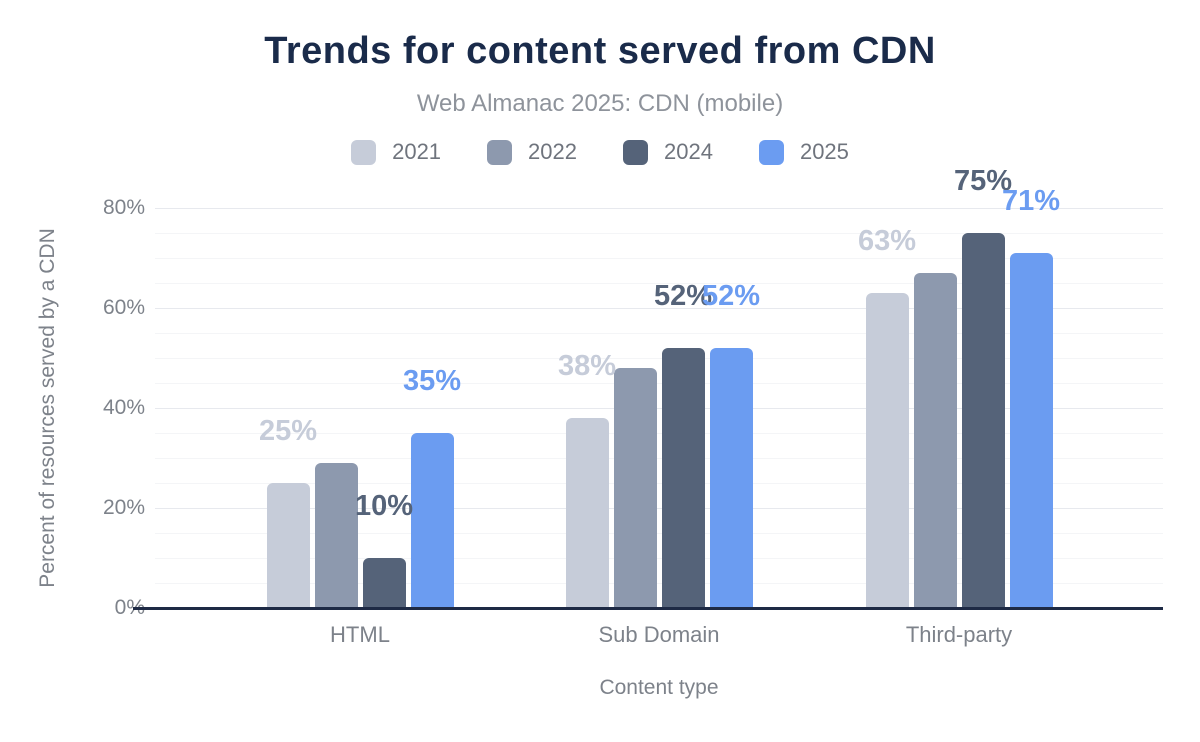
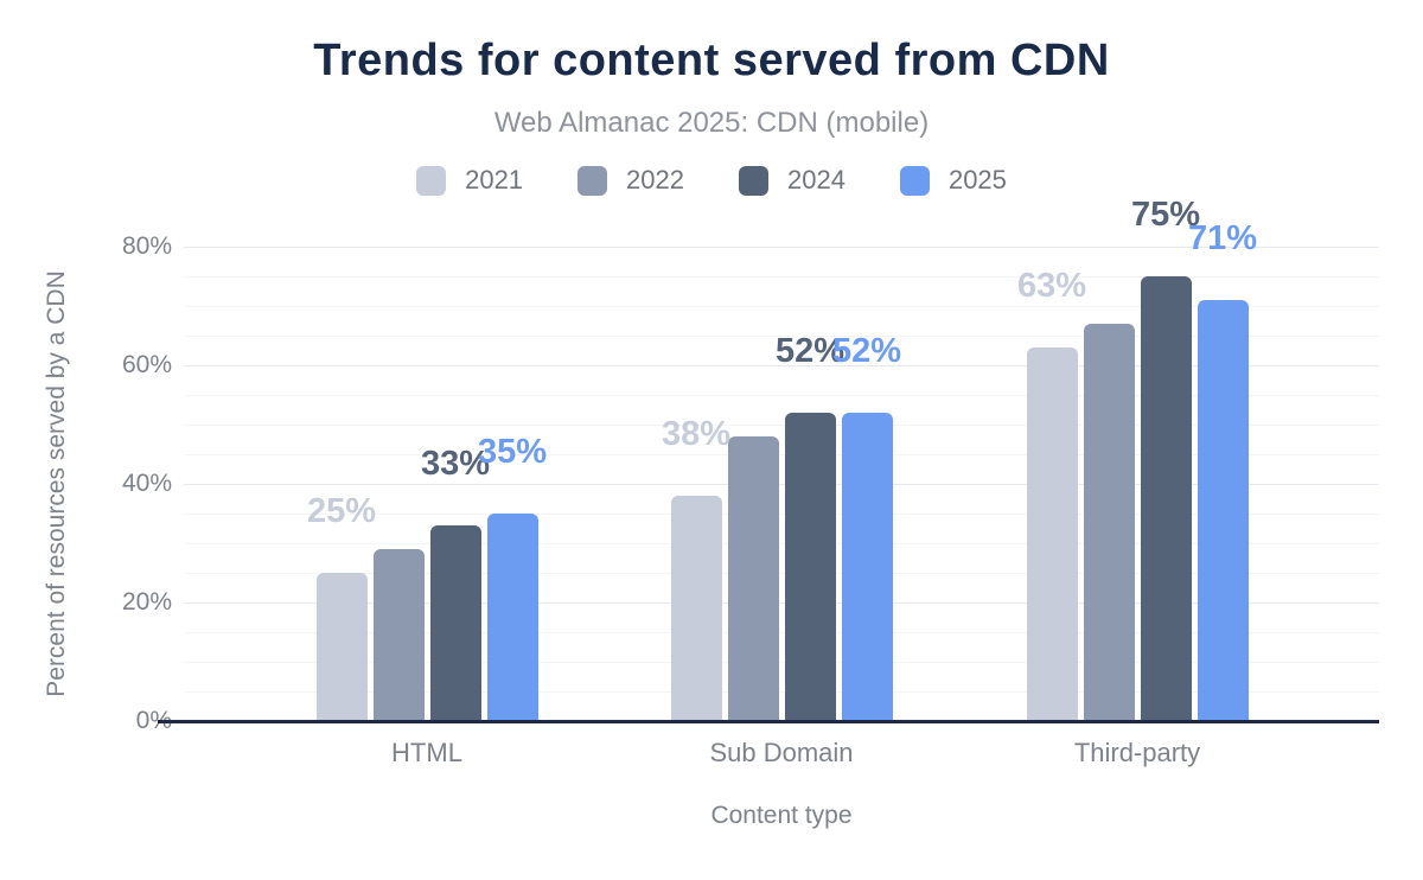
2024/HTML: 10% -> 33%
